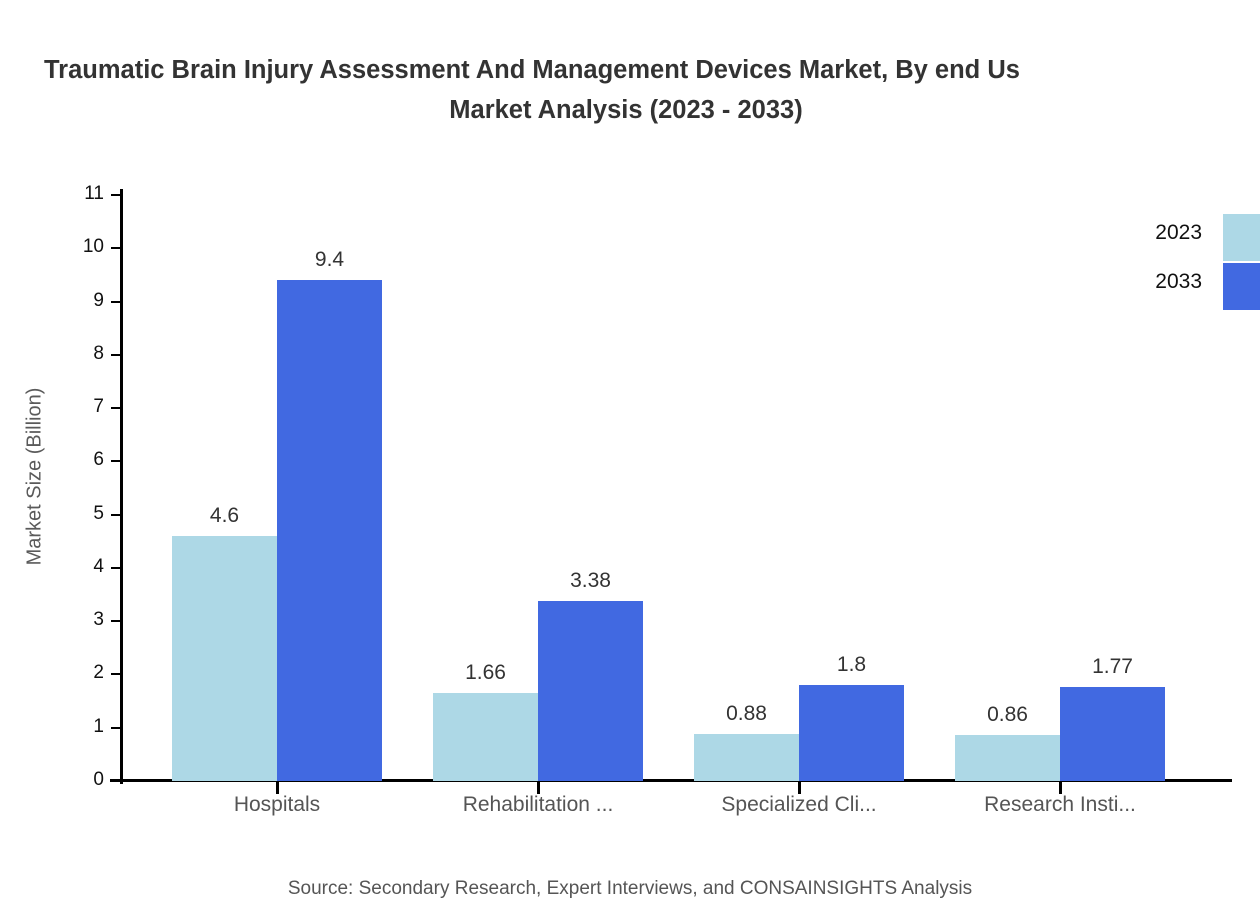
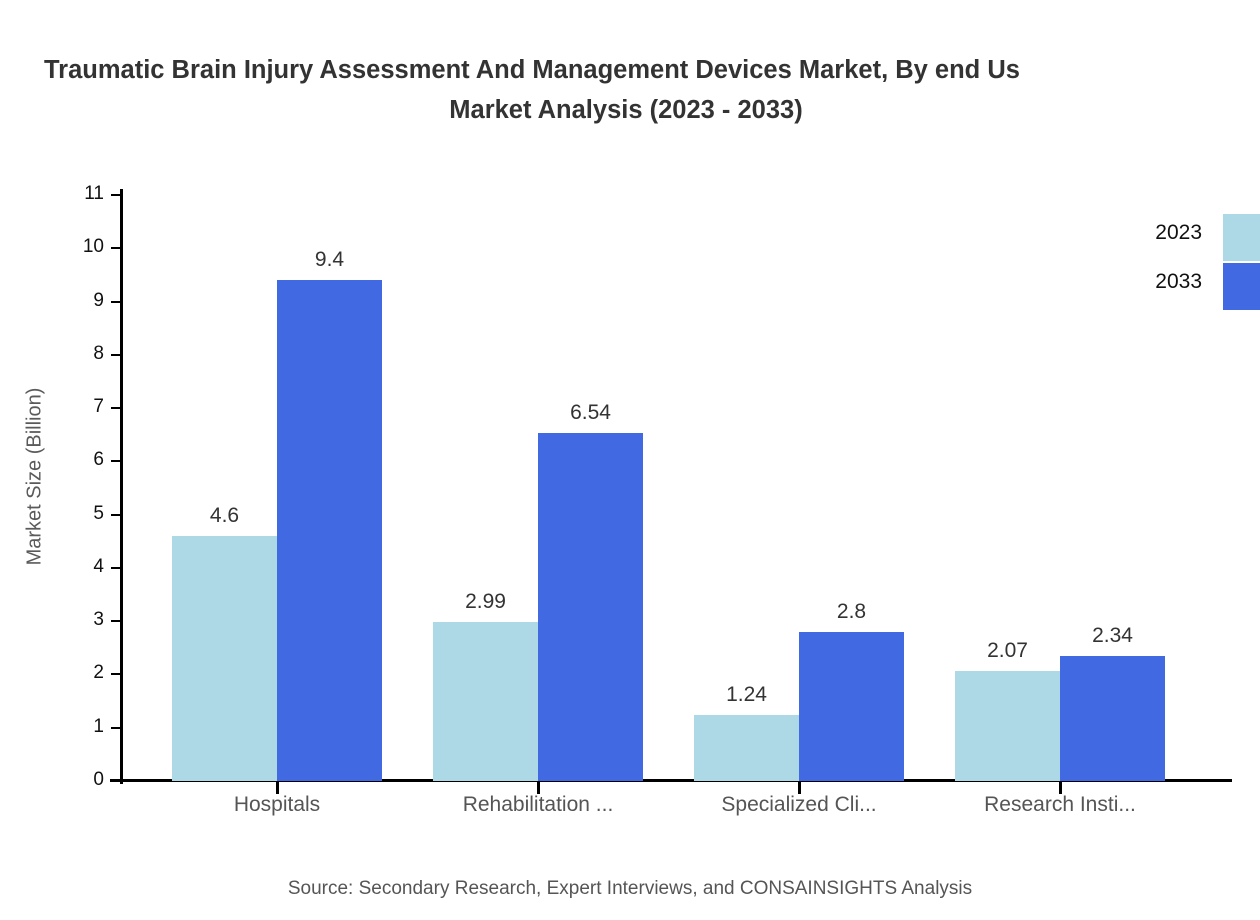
2023/Rehabilitation ...: 1.66 -> 2.99
2033/Rehabilitation ...: 3.38 -> 6.54
2023/Specialized Cli...: 0.88 -> 1.24
2033/Specialized Cli...: 1.8 -> 2.8
2023/Research Insti...: 0.86 -> 2.07
2033/Research Insti...: 1.77 -> 2.34
